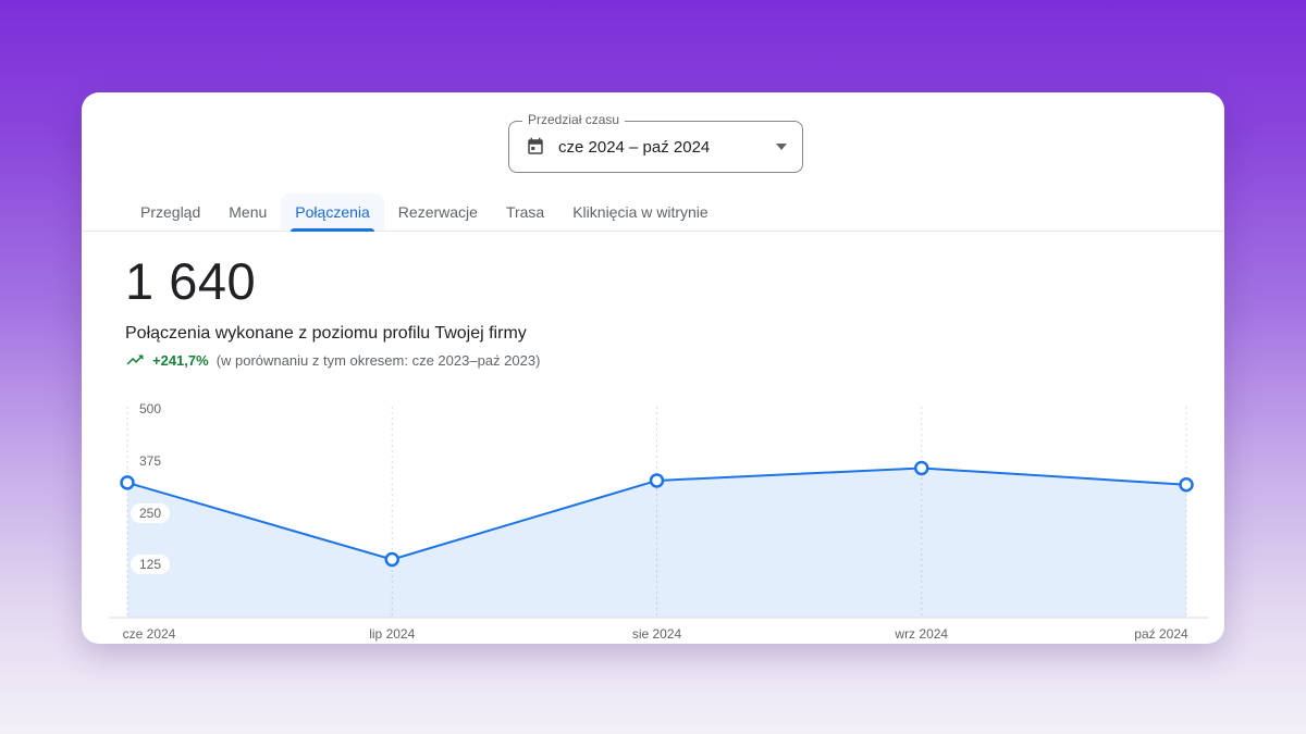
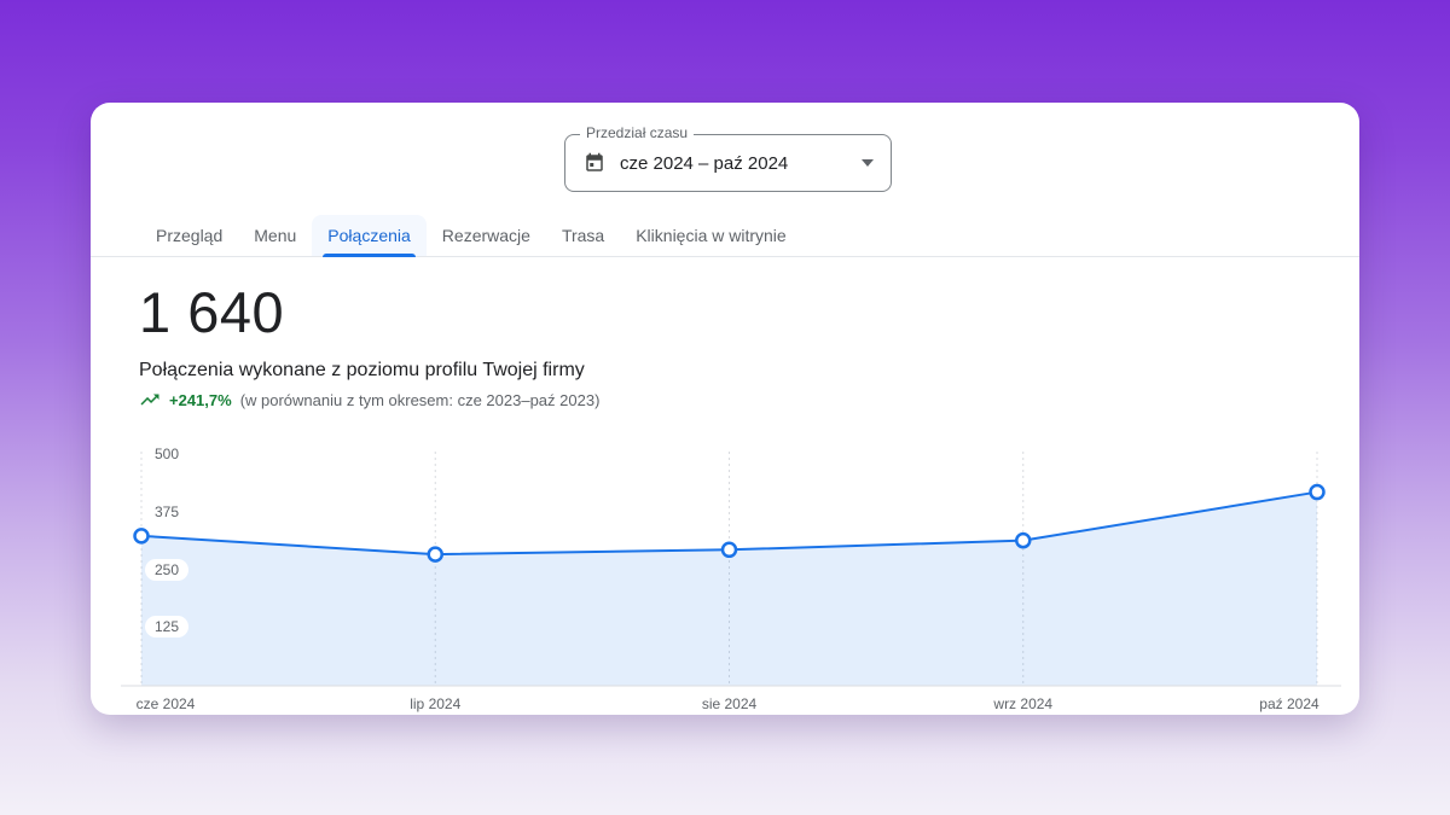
lip 2024: 140 -> 280
sie 2024: 330 -> 300
wrz 2024: 360 -> 320
paź 2024: 320 -> 420
